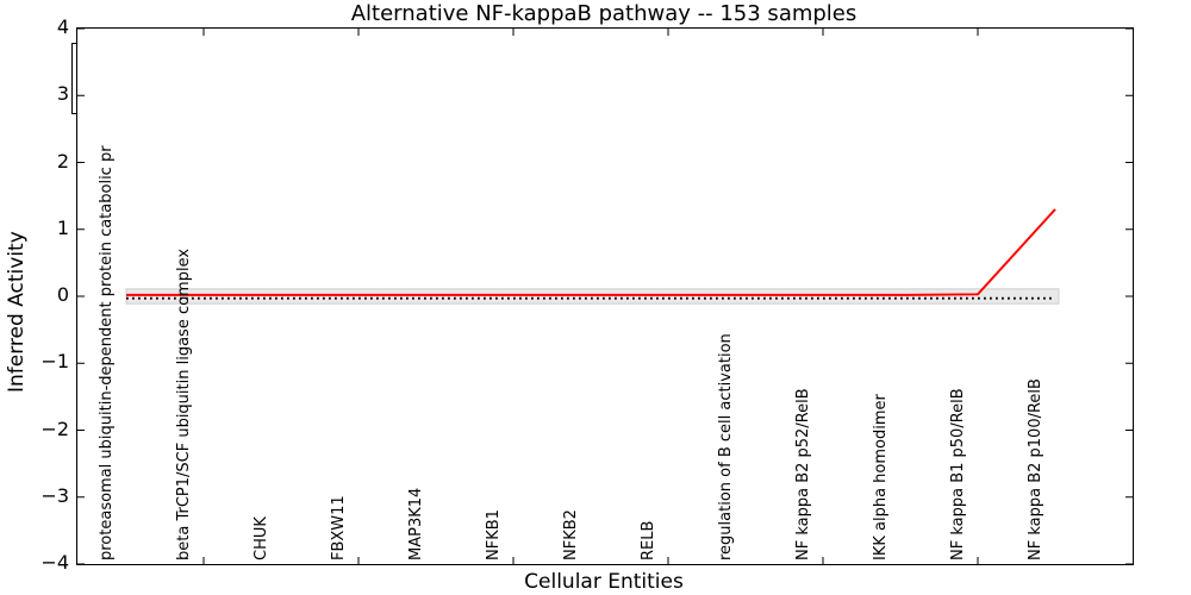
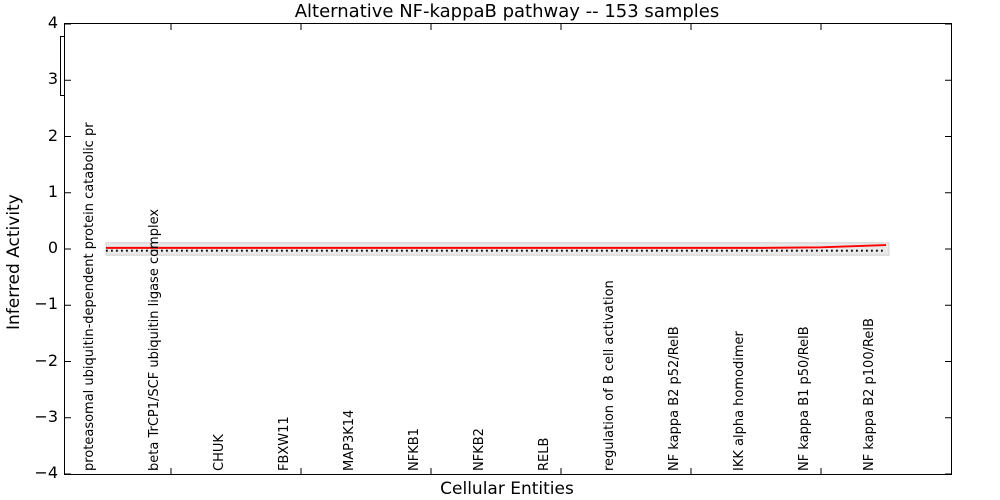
Mean activity in patient samples/NF kappa B2 p100/RelB: 1.3 -> 0.1
